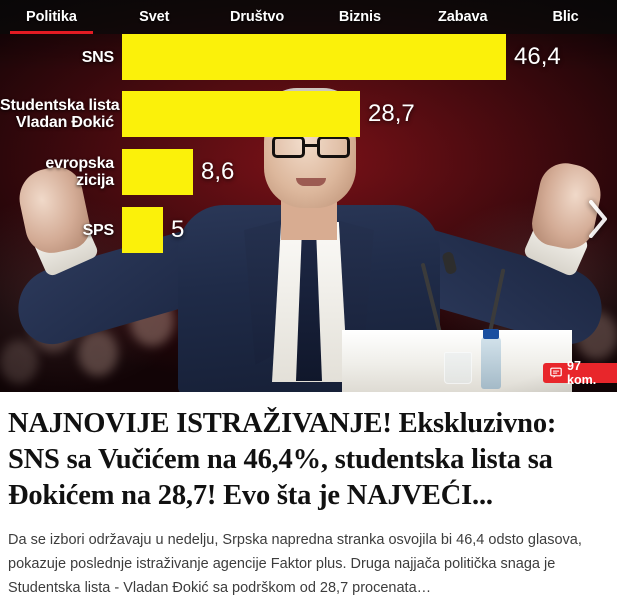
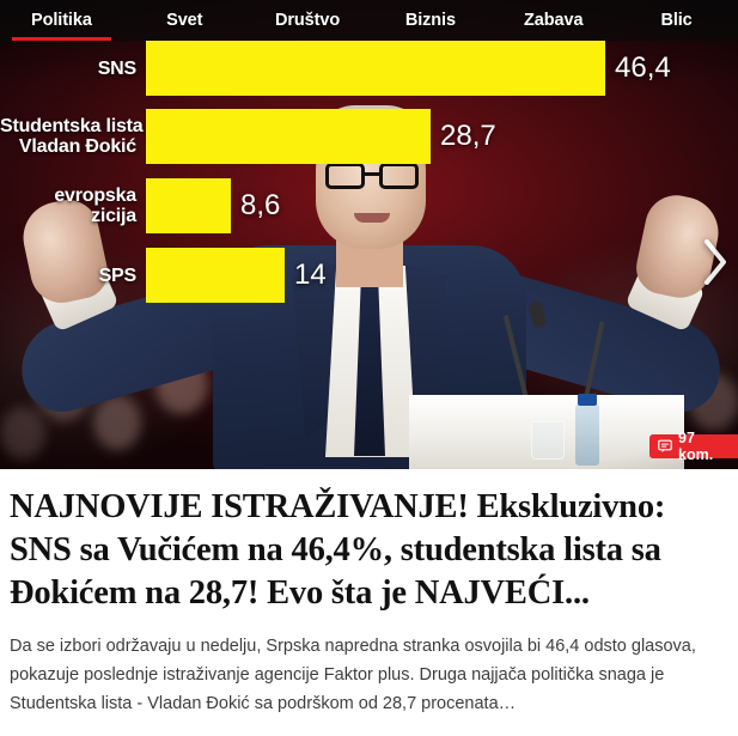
SPS: 5 -> 14
